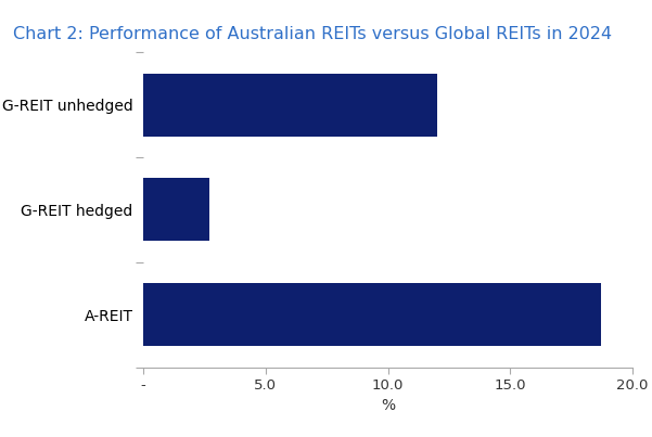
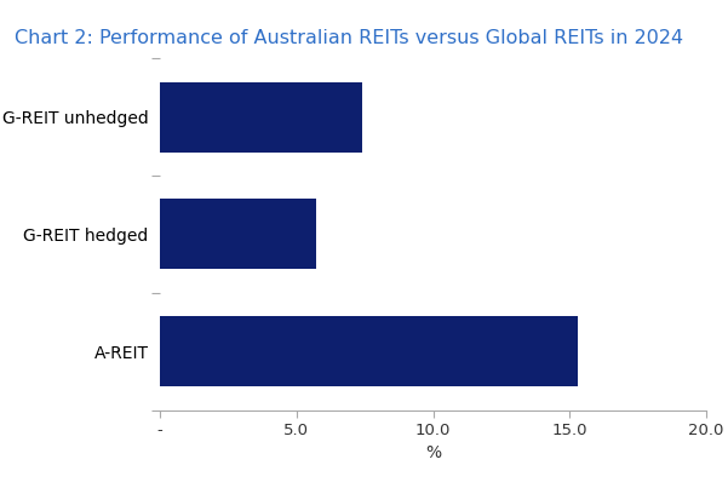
G-REIT unhedged: 12.0 -> 7.4
G-REIT hedged: 2.7 -> 5.7
A-REIT: 18.7 -> 15.3
